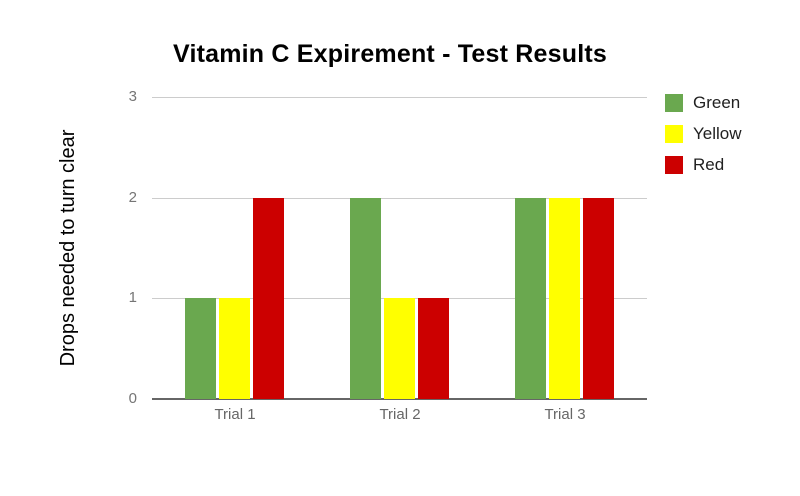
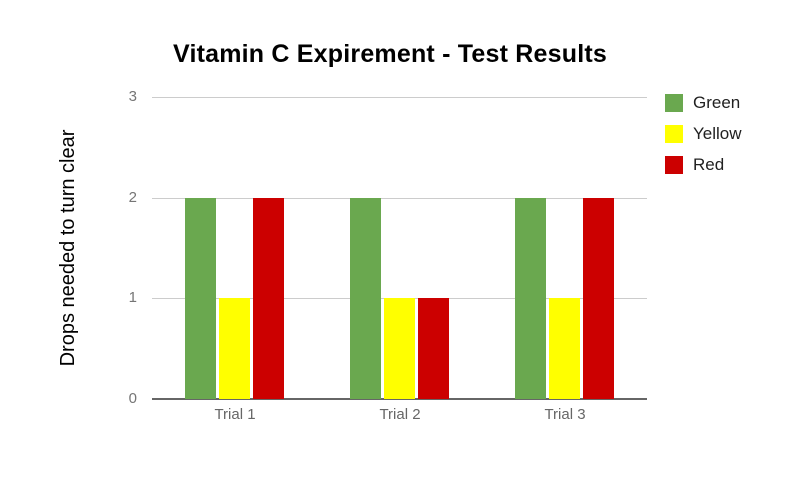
Green/Trial 1: 1 -> 2
Yellow/Trial 3: 2 -> 1
